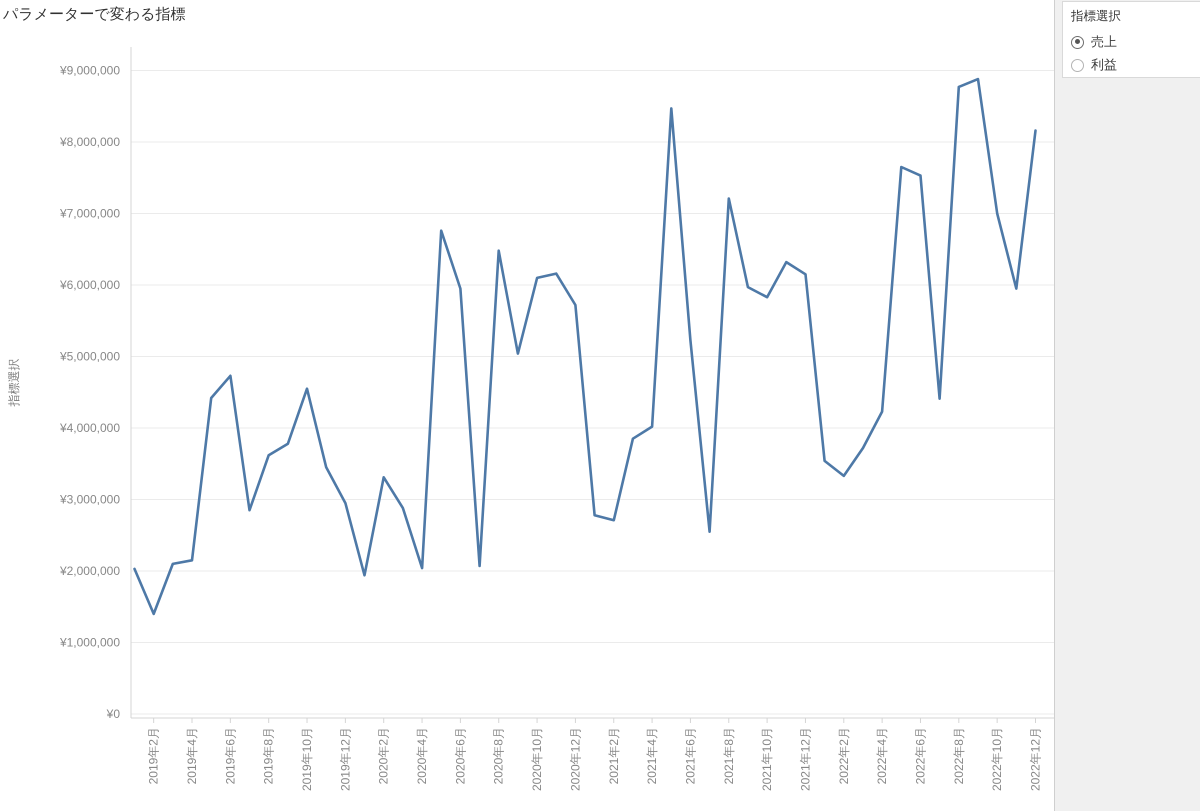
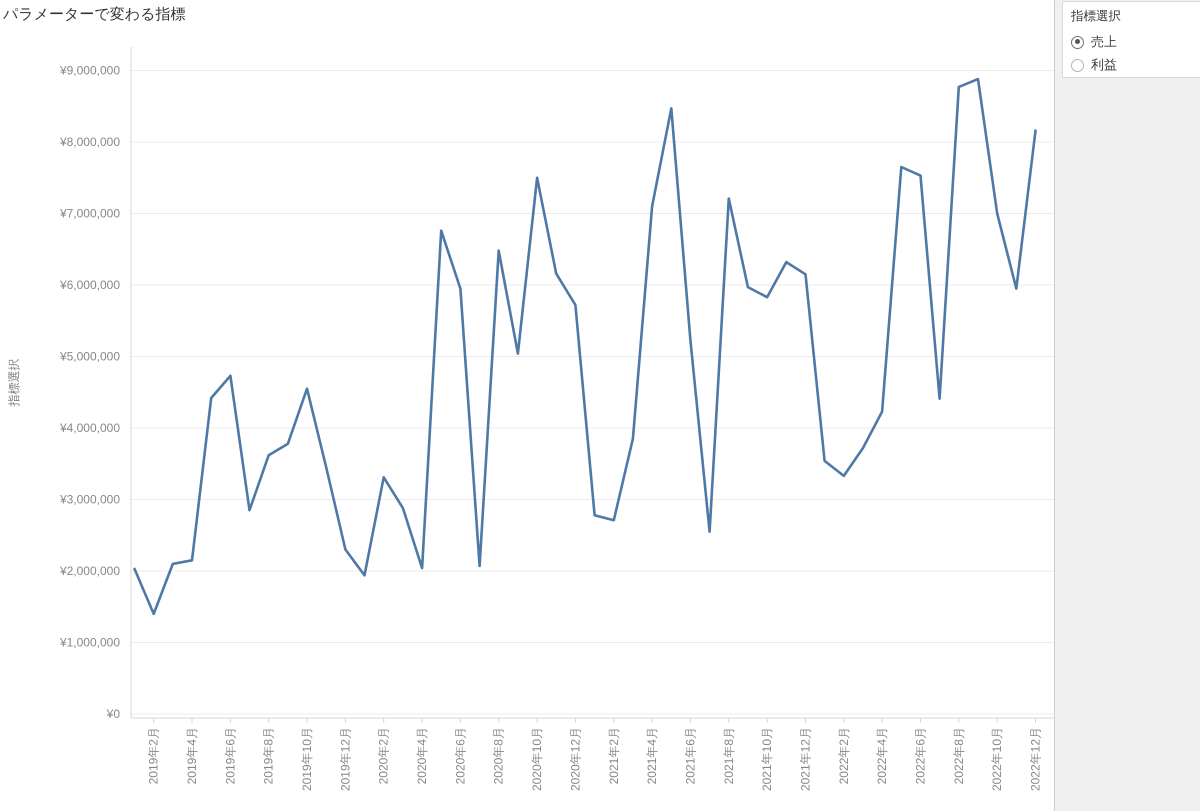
2019年12月: ¥3000000 -> ¥2300000
2020年10月: ¥6100000 -> ¥7500000
2021年4月: ¥4000000 -> ¥7100000
